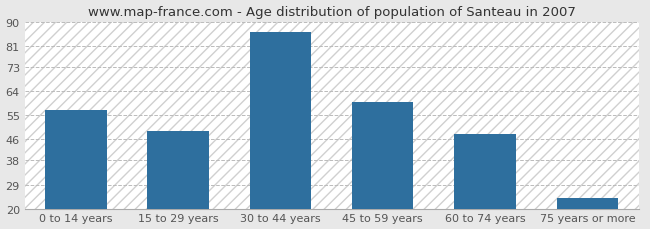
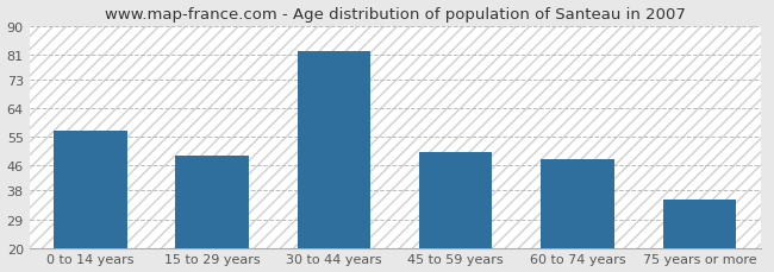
30 to 44 years: 86 -> 82
45 to 59 years: 60 -> 50
75 years or more: 24 -> 35
